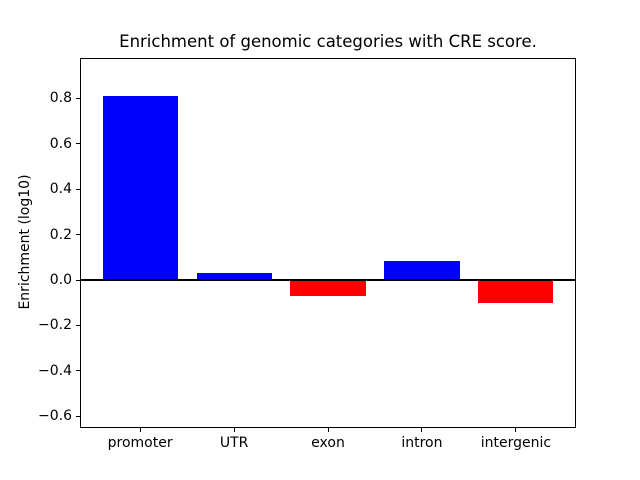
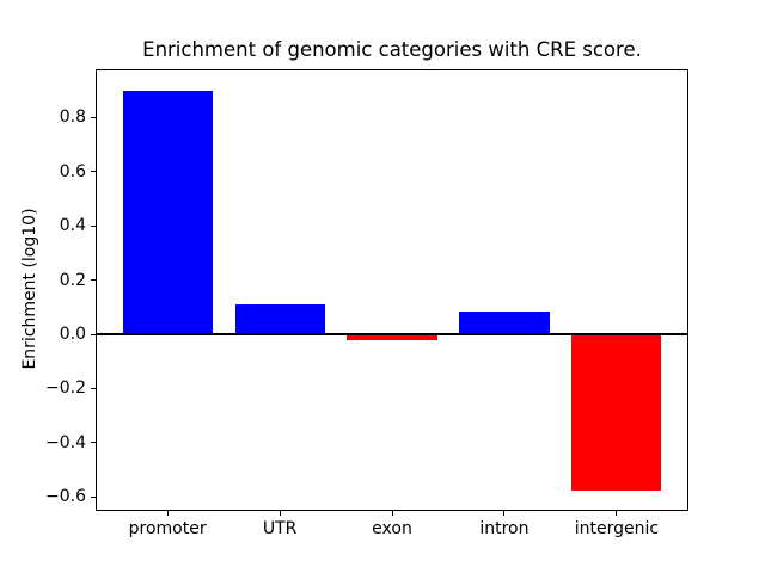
promoter: 0.81 -> 0.90
UTR: 0.03 -> 0.11
exon: -0.07 -> -0.02
intergenic: -0.10 -> -0.57
